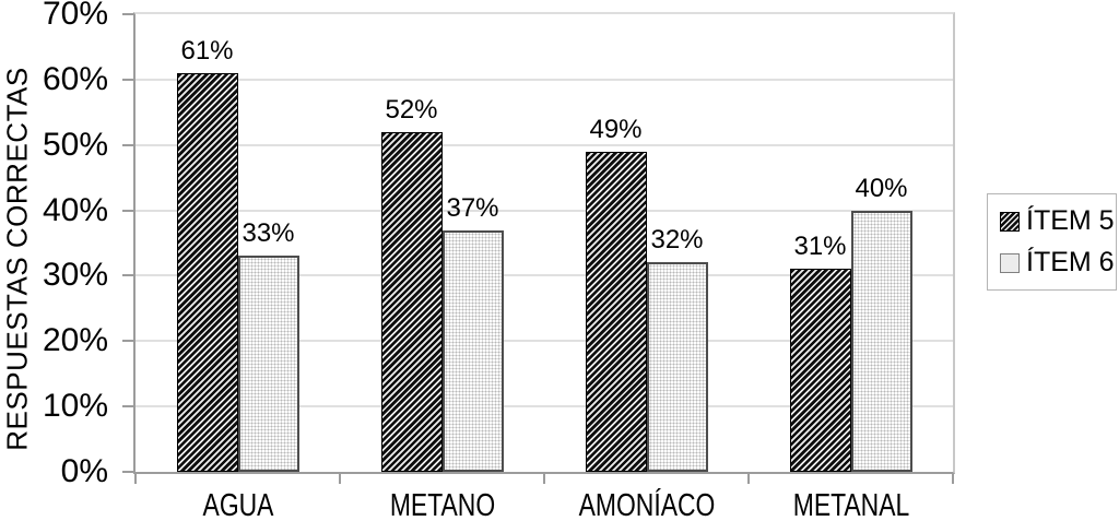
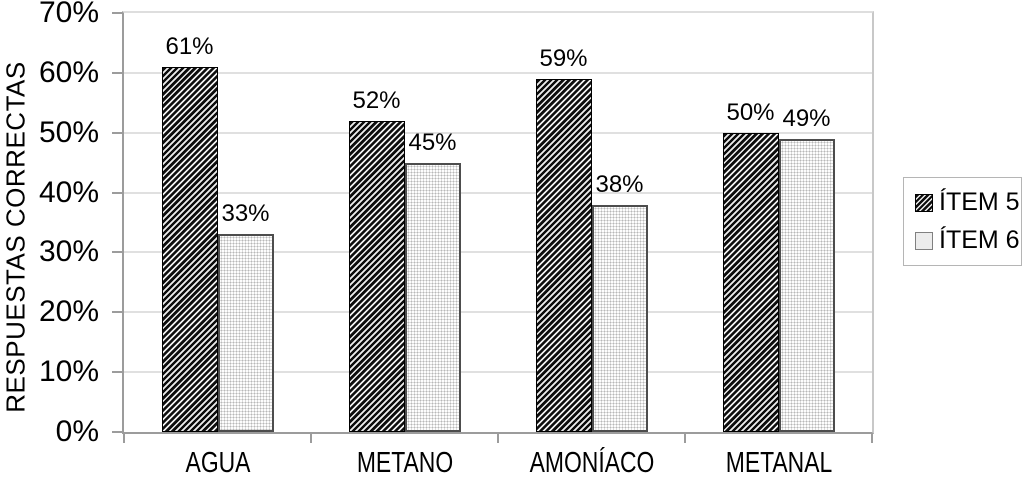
ÍTEM 6/METANO: 37% -> 45%
ÍTEM 5/AMONÍACO: 49% -> 59%
ÍTEM 6/AMONÍACO: 32% -> 38%
ÍTEM 5/METANAL: 31% -> 50%
ÍTEM 6/METANAL: 40% -> 49%
